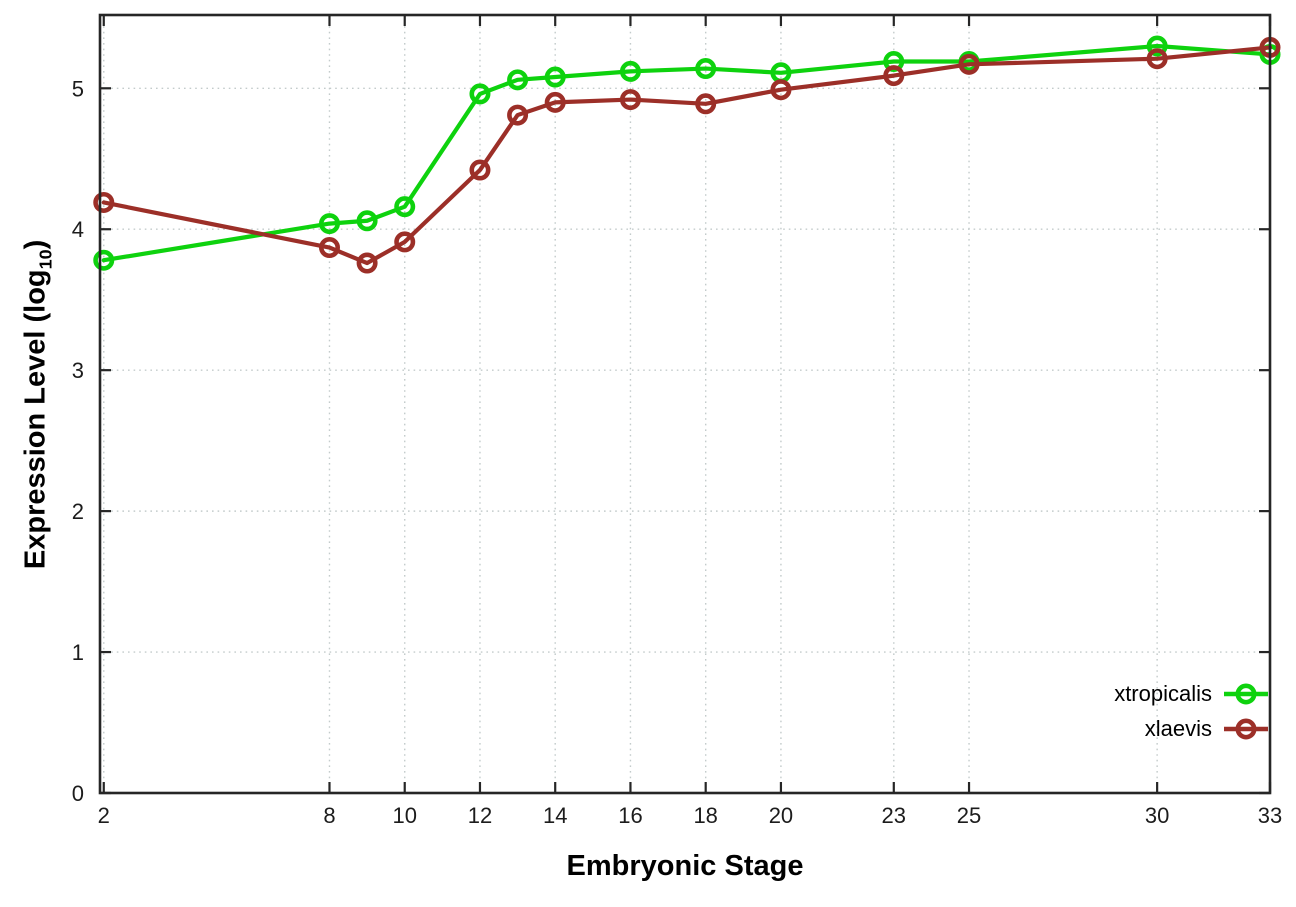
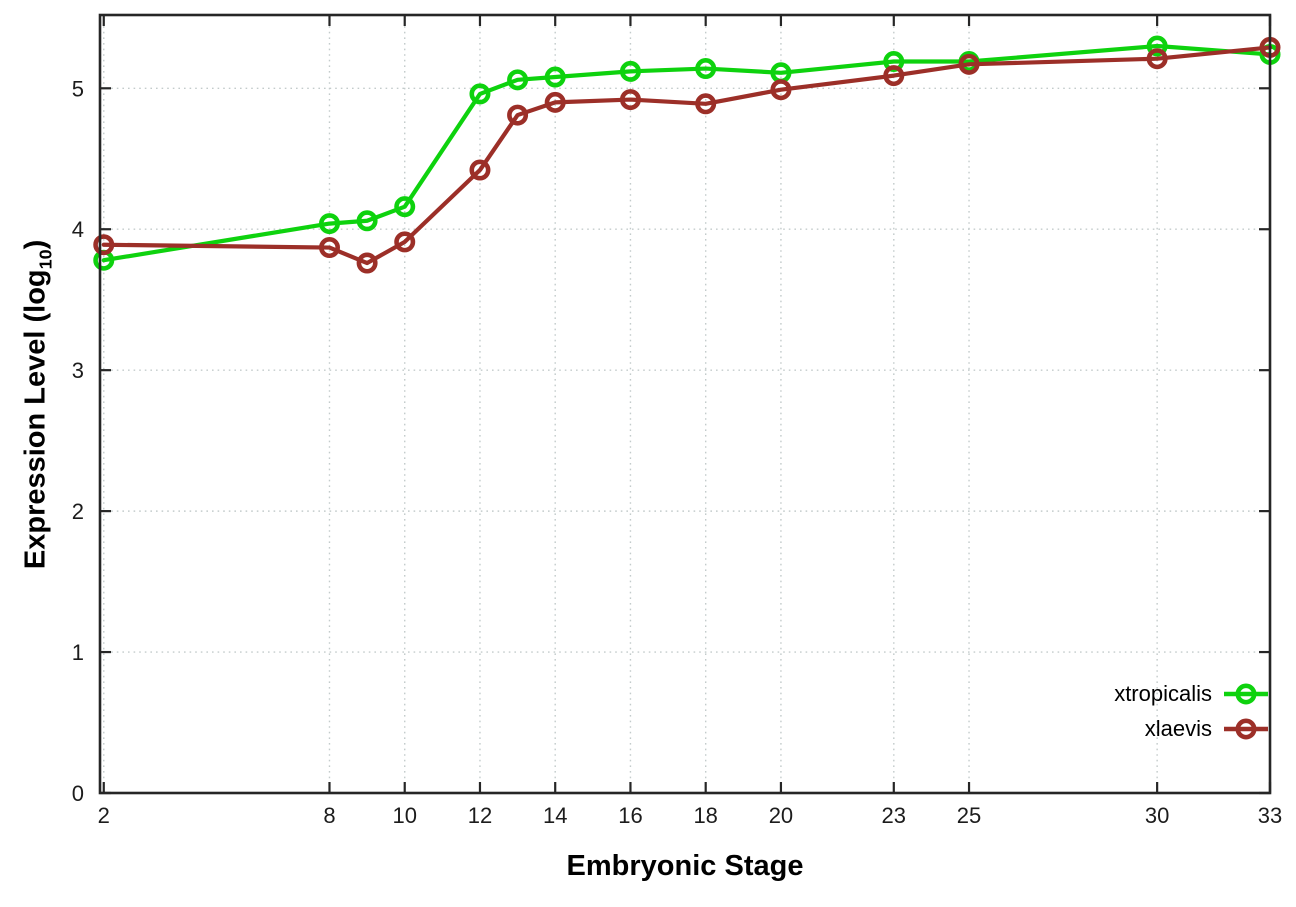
xlaevis/2: 4.19 -> 3.89
